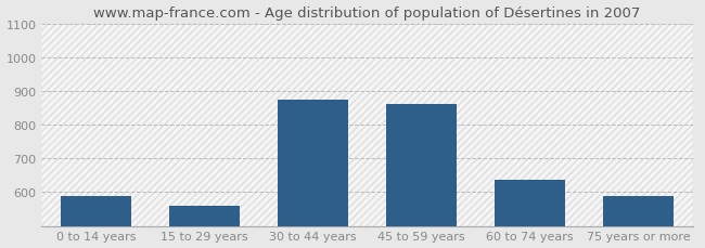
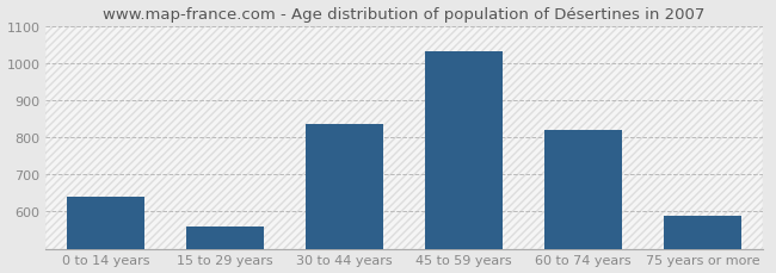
0 to 14 years: 590 -> 640
30 to 44 years: 875 -> 835
45 to 59 years: 860 -> 1030
60 to 74 years: 635 -> 820
